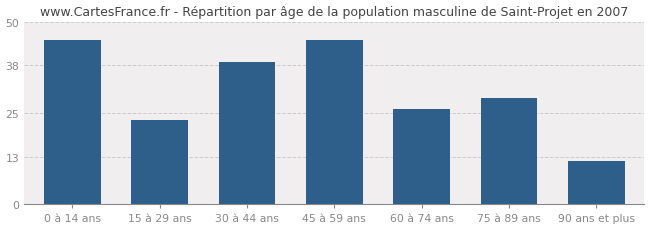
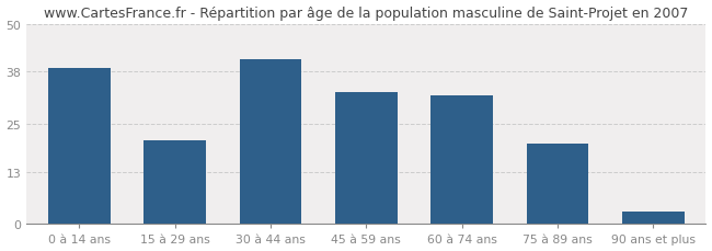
0 à 14 ans: 45 -> 39
15 à 29 ans: 23 -> 21
30 à 44 ans: 39 -> 41
45 à 59 ans: 45 -> 33
60 à 74 ans: 26 -> 32
75 à 89 ans: 29 -> 20
90 ans et plus: 12 -> 3
